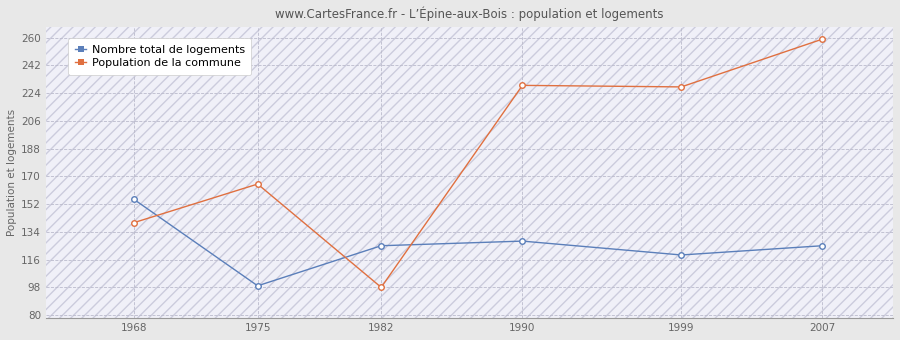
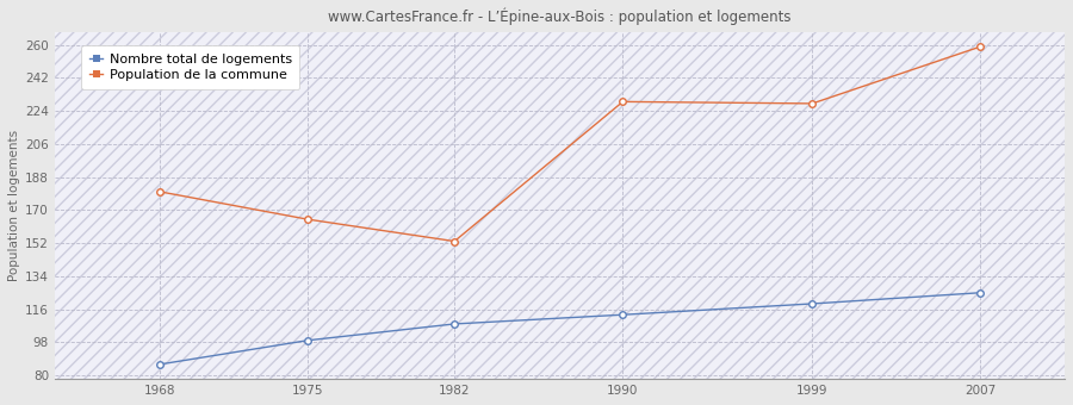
Nombre total de logements/1968: 155 -> 86
Population de la commune/1968: 140 -> 180
Nombre total de logements/1982: 125 -> 108
Population de la commune/1982: 98 -> 153
Nombre total de logements/1990: 128 -> 113
